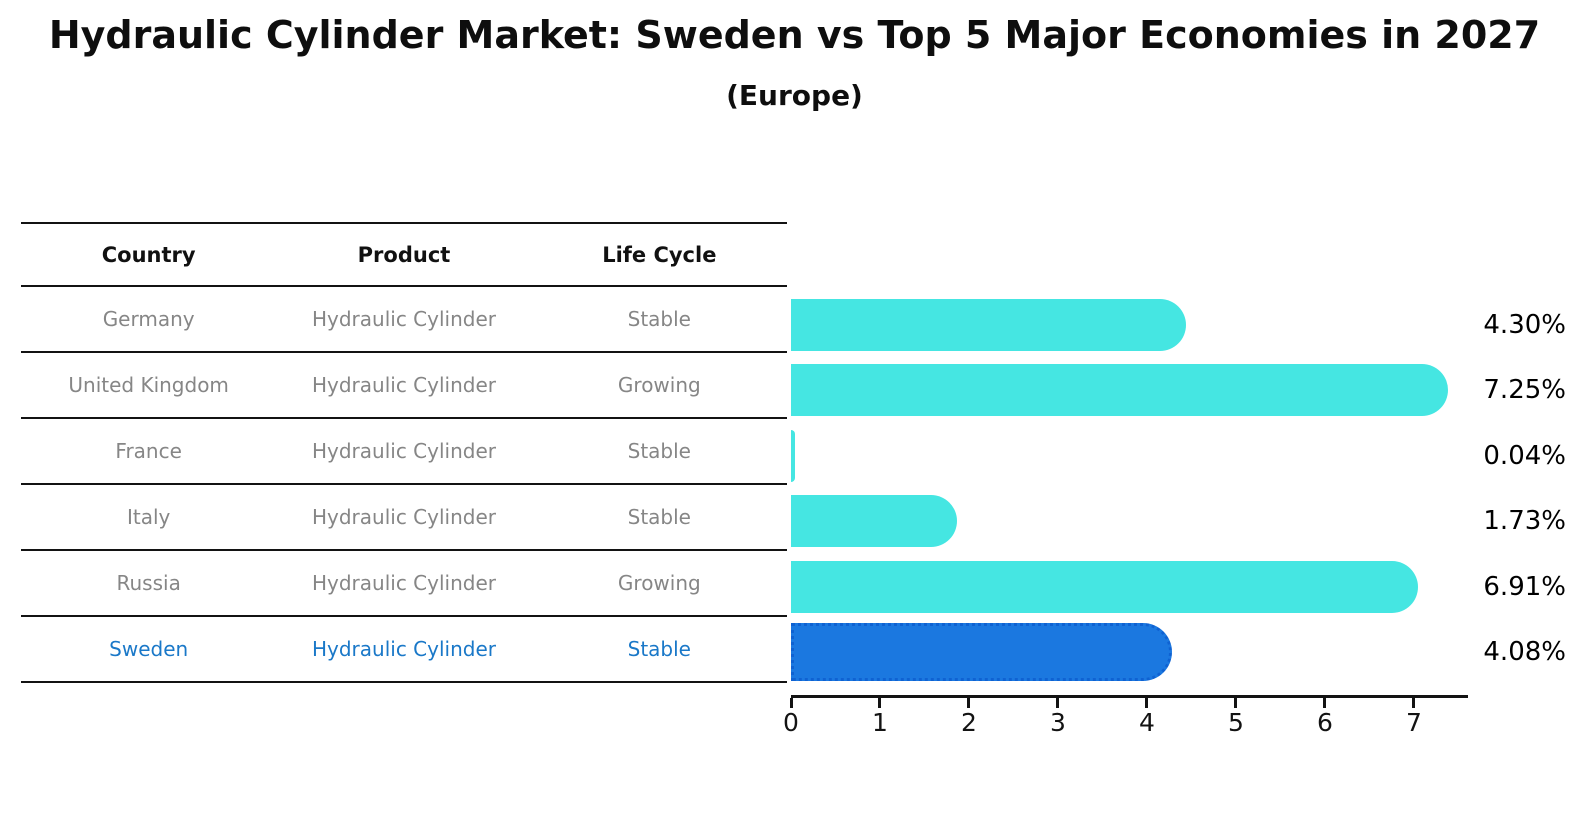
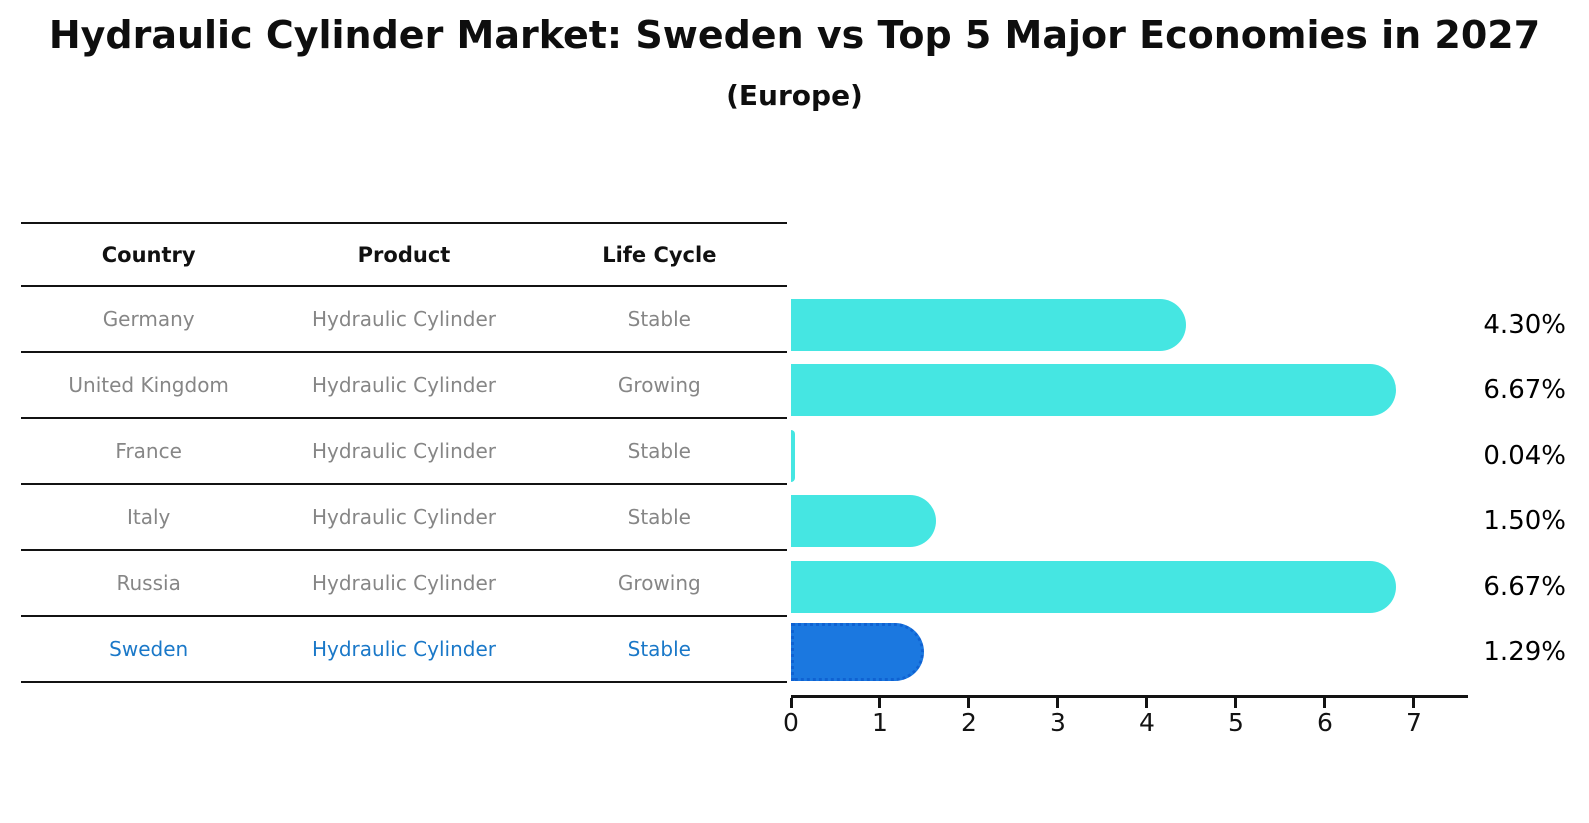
United Kingdom: 7.25% -> 6.67%
Italy: 1.73% -> 1.50%
Russia: 6.91% -> 6.67%
Sweden: 4.08% -> 1.29%
